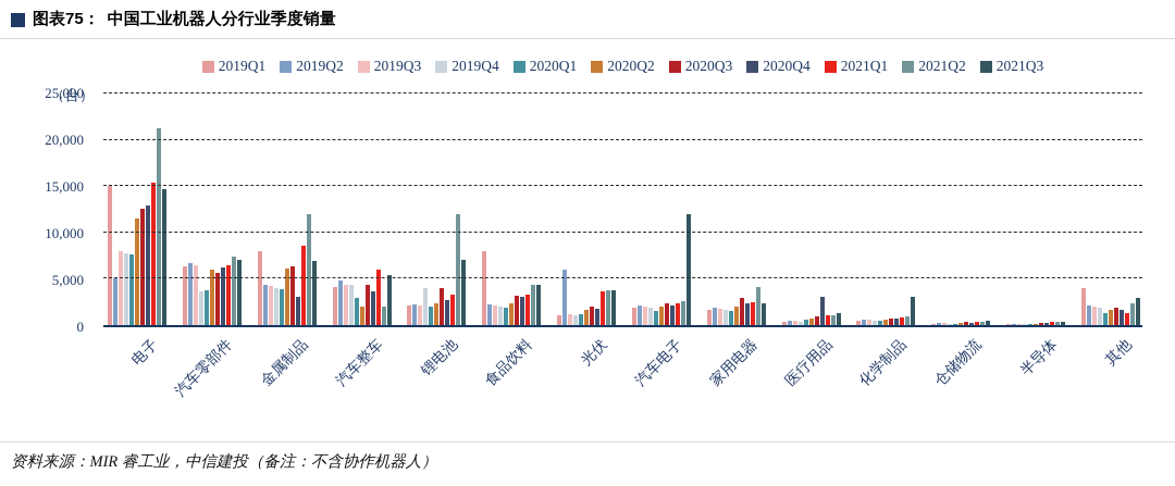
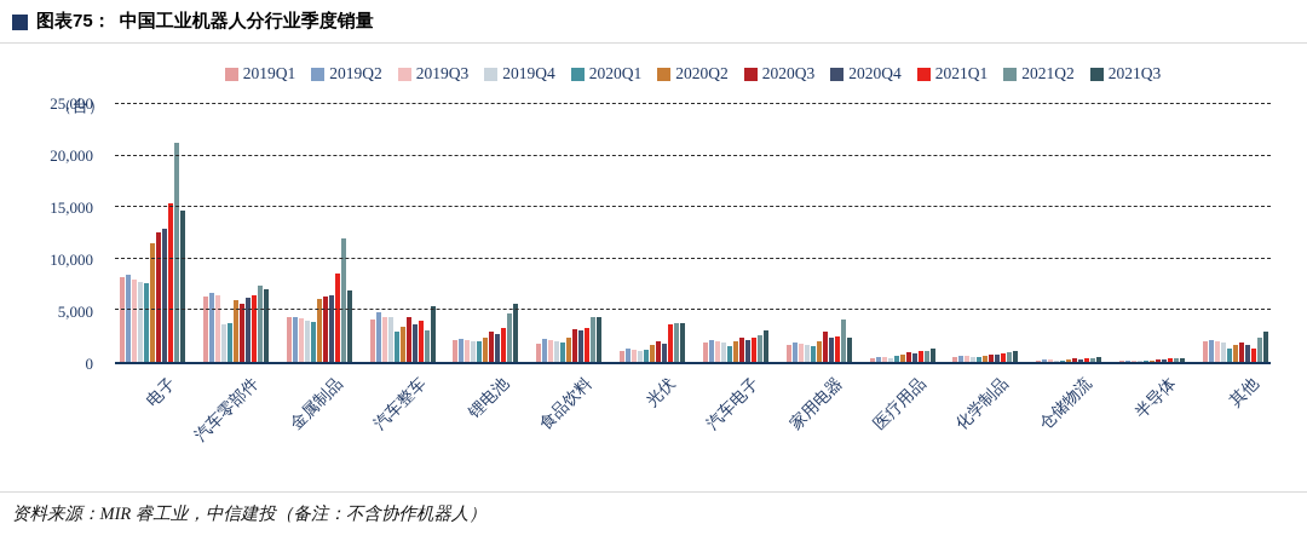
2019Q1/电子: 15000 -> 8000
2019Q2/电子: 5000 -> 8000
2019Q1/金属制品: 8000 -> 4000
2020Q4/金属制品: 3000 -> 6000
2020Q2/汽车整车: 2000 -> 3000
2021Q1/汽车整车: 6000 -> 4000
2021Q2/汽车整车: 2000 -> 3000
2019Q4/锂电池: 4000 -> 2000
2020Q3/锂电池: 4000 -> 3000
2021Q2/锂电池: 12000 -> 5000
2021Q3/锂电池: 7000 -> 6000
2019Q1/食品饮料: 8000 -> 2000
2019Q2/光伏: 6000 -> 1000
2021Q3/汽车电子: 12000 -> 3000
2020Q4/医疗用品: 3000 -> 1000
2021Q3/化学制品: 3000 -> 1000
2019Q1/其他: 4000 -> 2000
